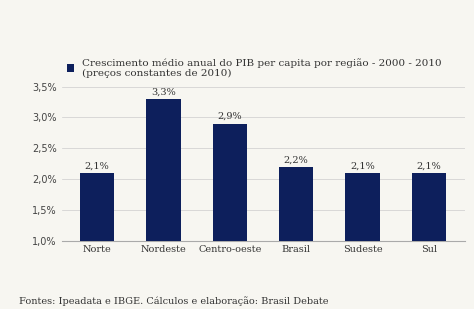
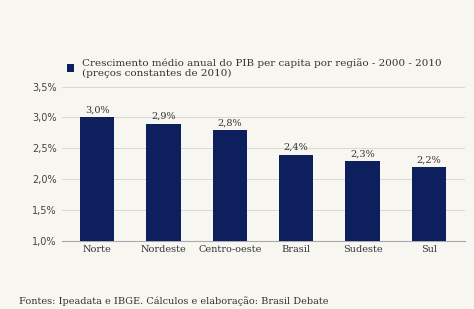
Norte: 2,1% -> 3,0%
Nordeste: 3,3% -> 2,9%
Centro-oeste: 2,9% -> 2,8%
Brasil: 2,2% -> 2,4%
Sudeste: 2,1% -> 2,3%
Sul: 2,1% -> 2,2%
